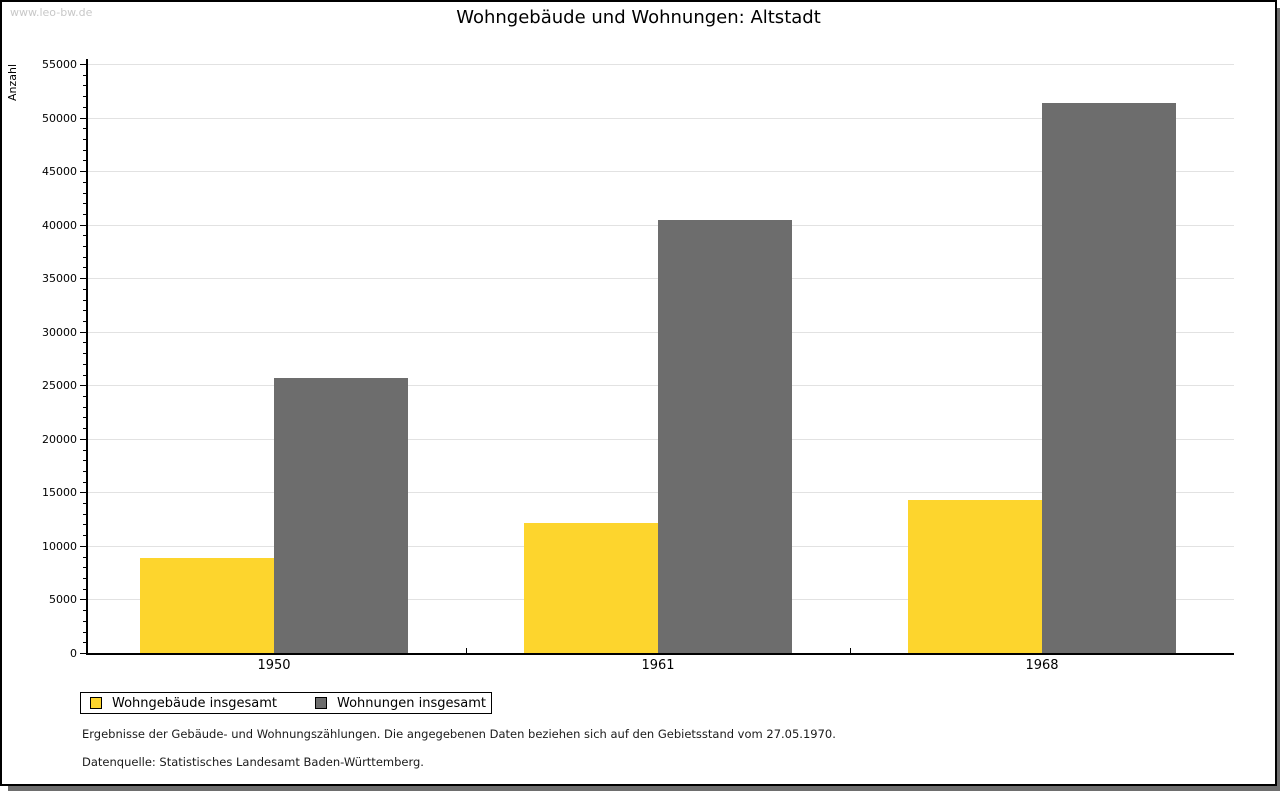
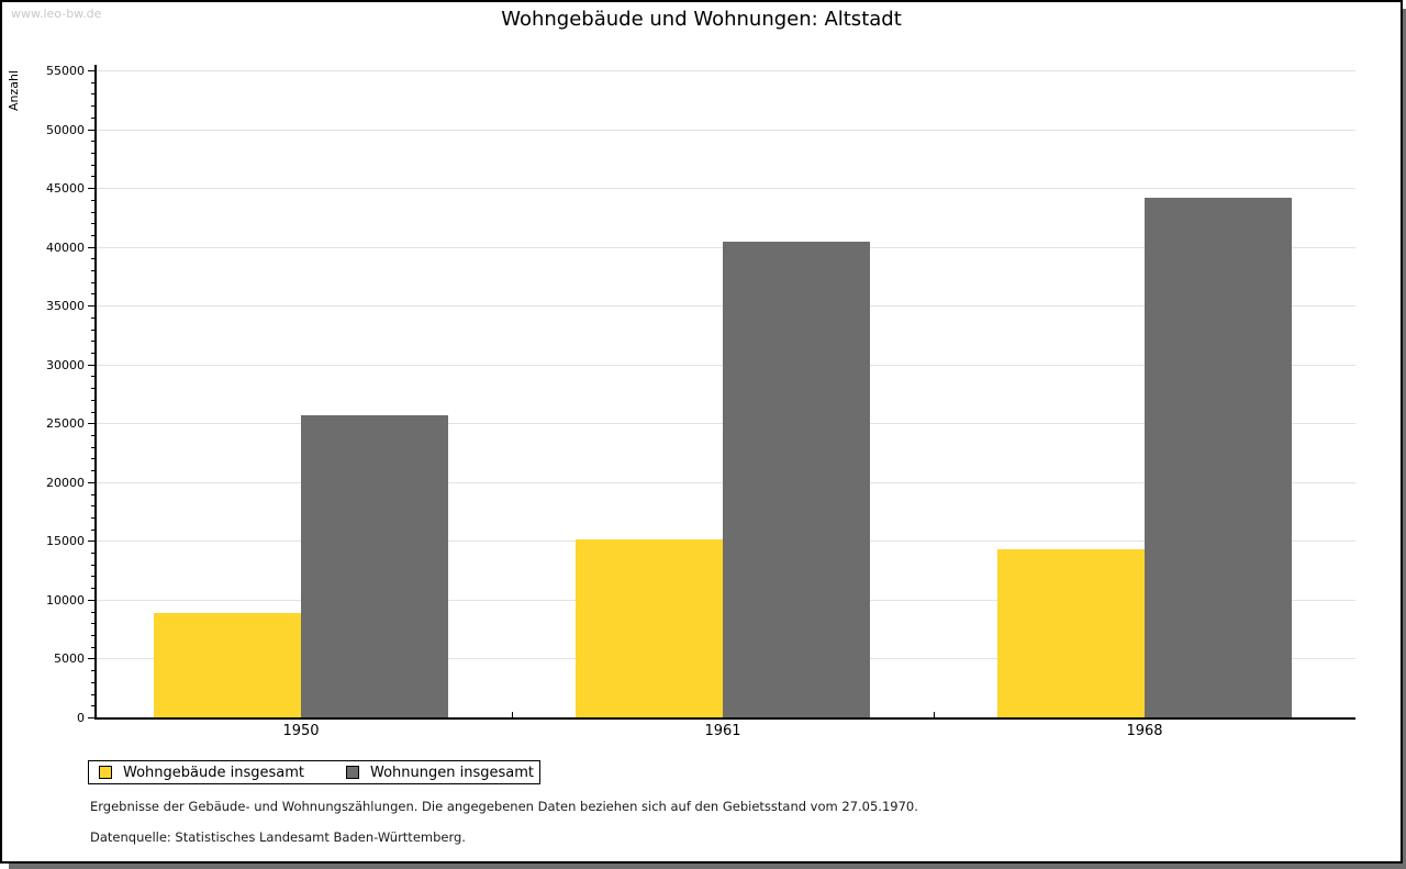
Wohngebäude insgesamt/1961: 12100 -> 15100
Wohnungen insgesamt/1968: 51400 -> 44200
